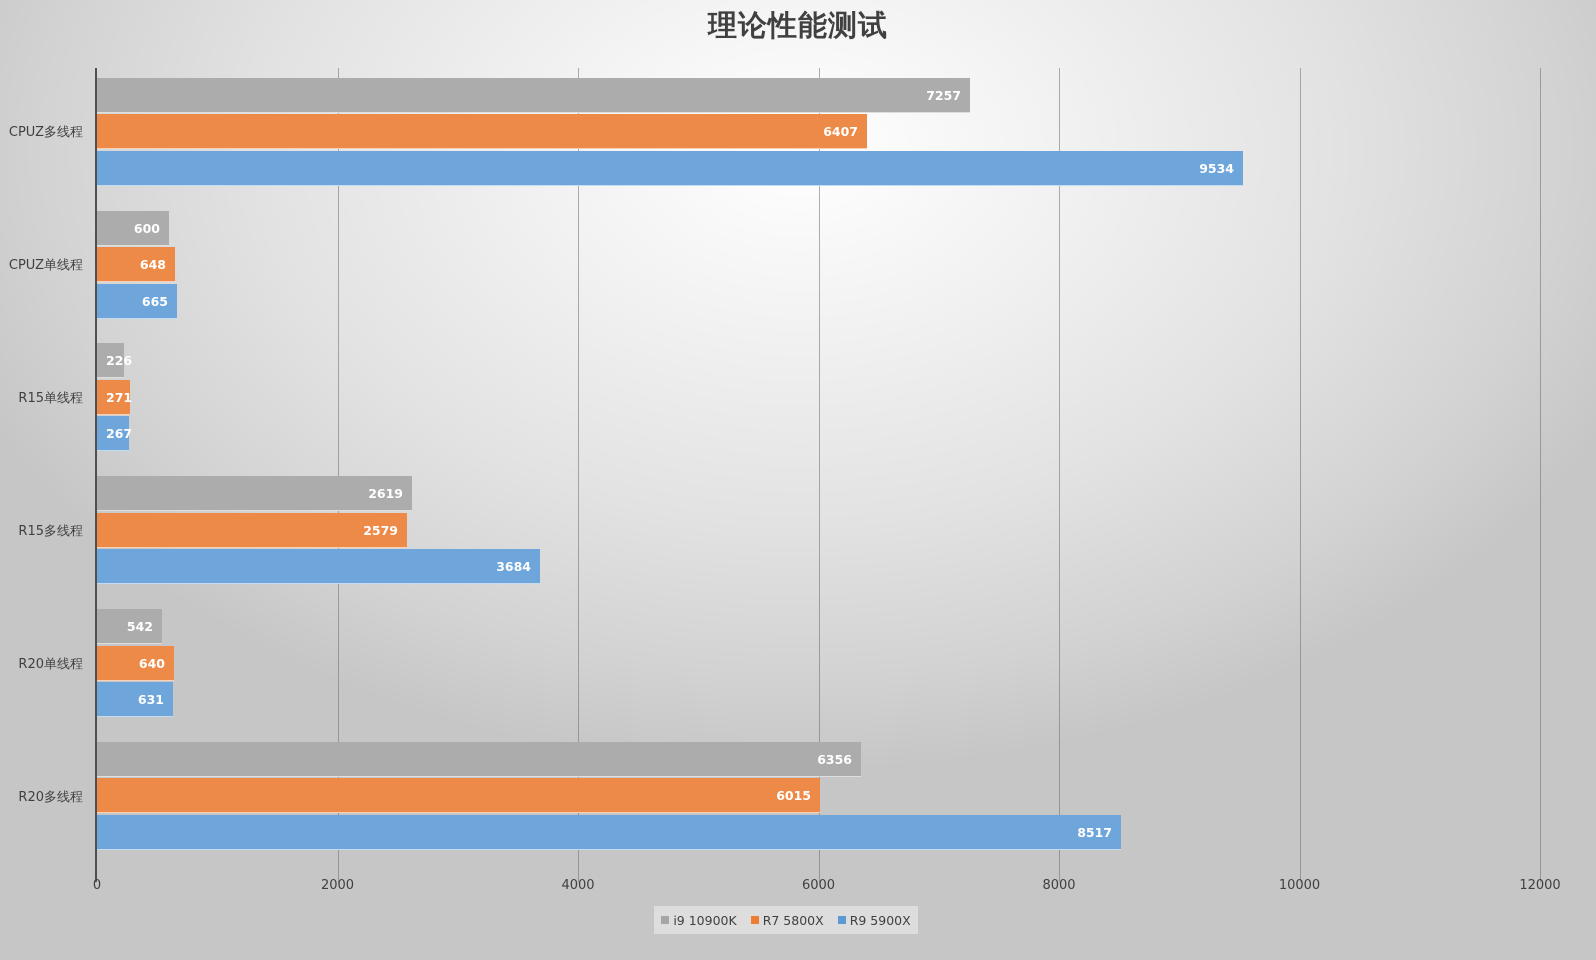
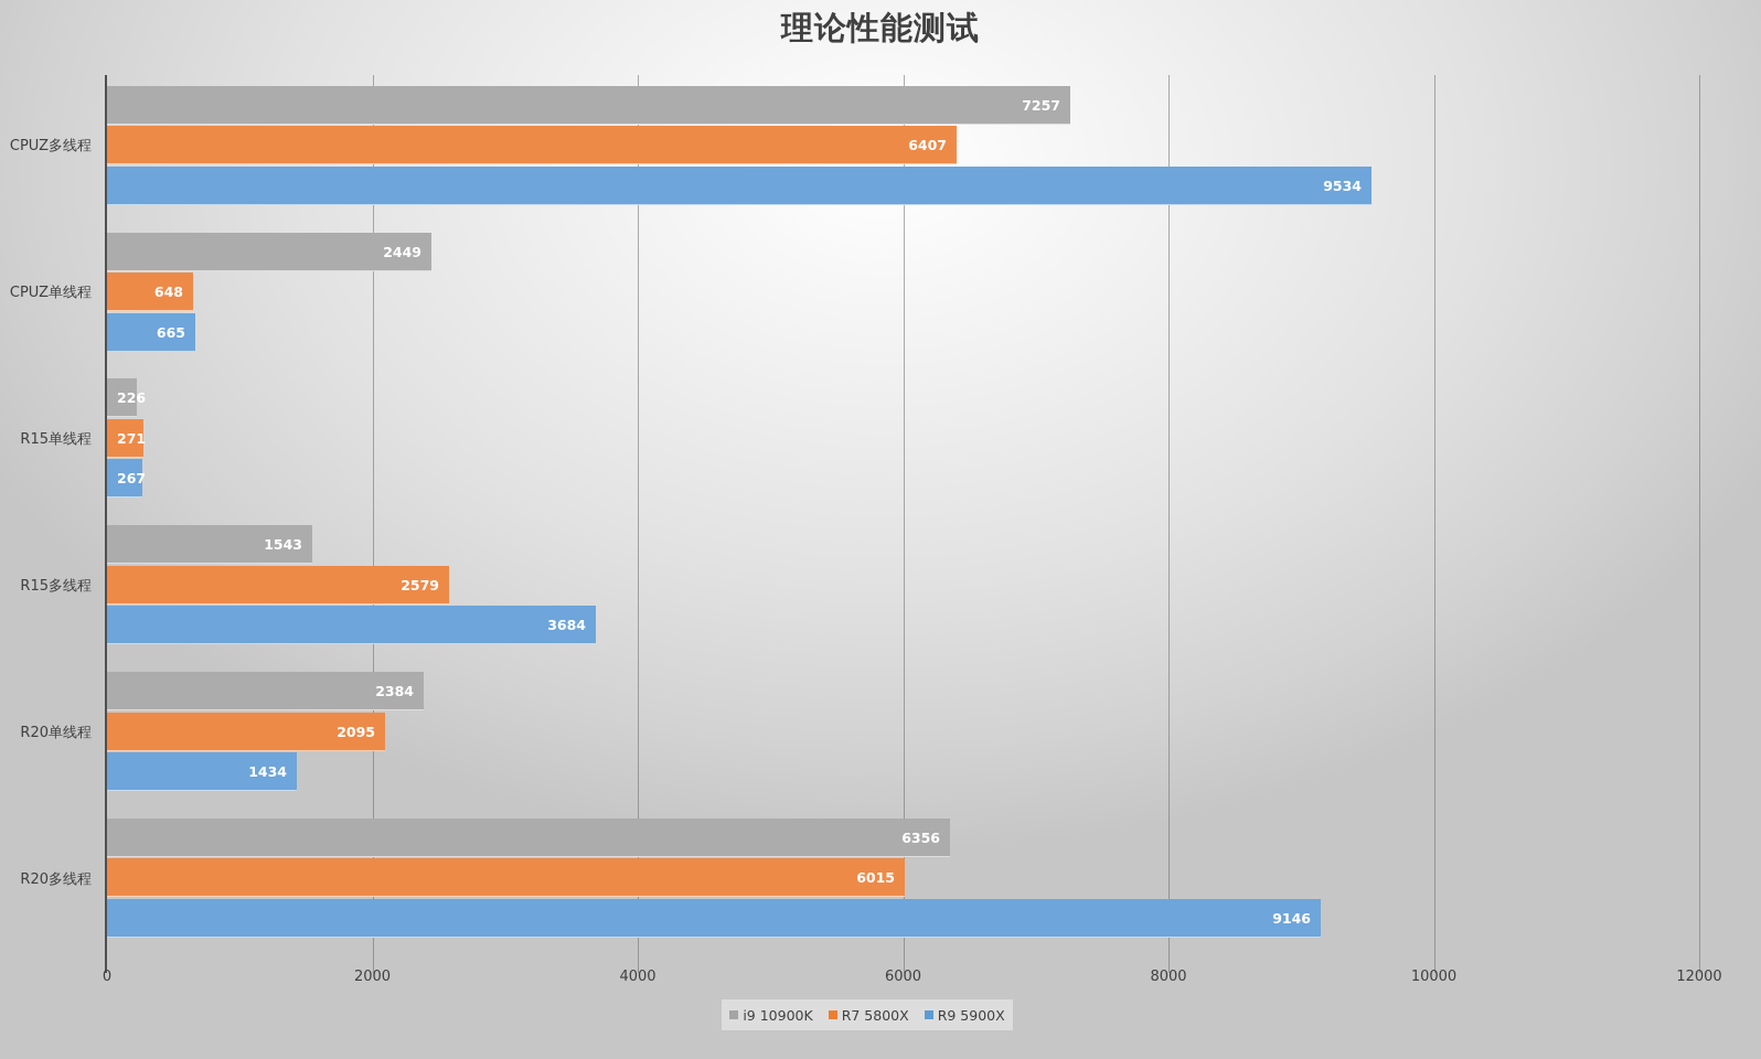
i9 10900K/CPUZ单线程: 600 -> 2449
i9 10900K/R15多线程: 2619 -> 1543
i9 10900K/R20单线程: 542 -> 2384
R7 5800X/R20单线程: 640 -> 2095
R9 5900X/R20单线程: 631 -> 1434
R9 5900X/R20多线程: 8517 -> 9146
